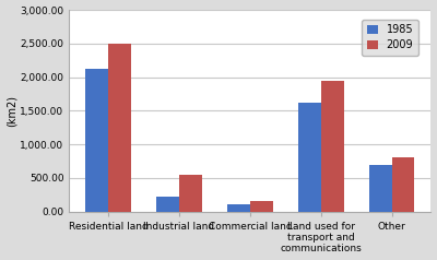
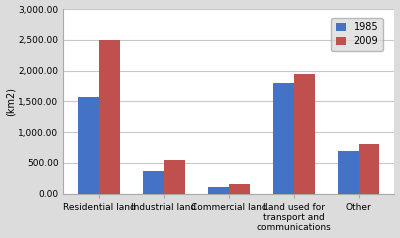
1985/Residential land: 2,120 -> 1,580
1985/Industrial land: 220 -> 380
1985/Land used for transport and communications: 1,620 -> 1,800
